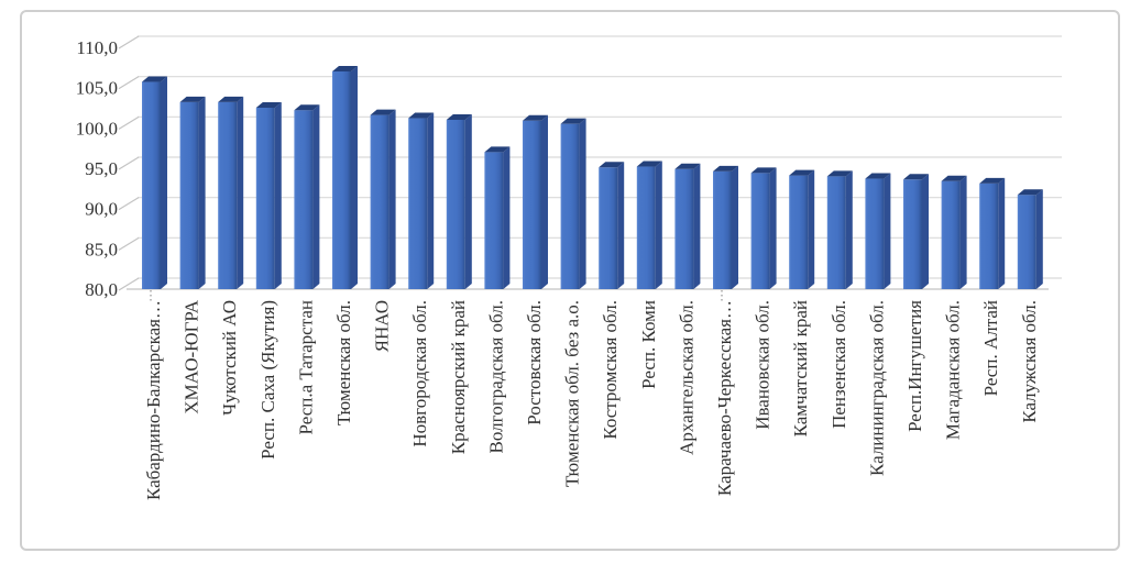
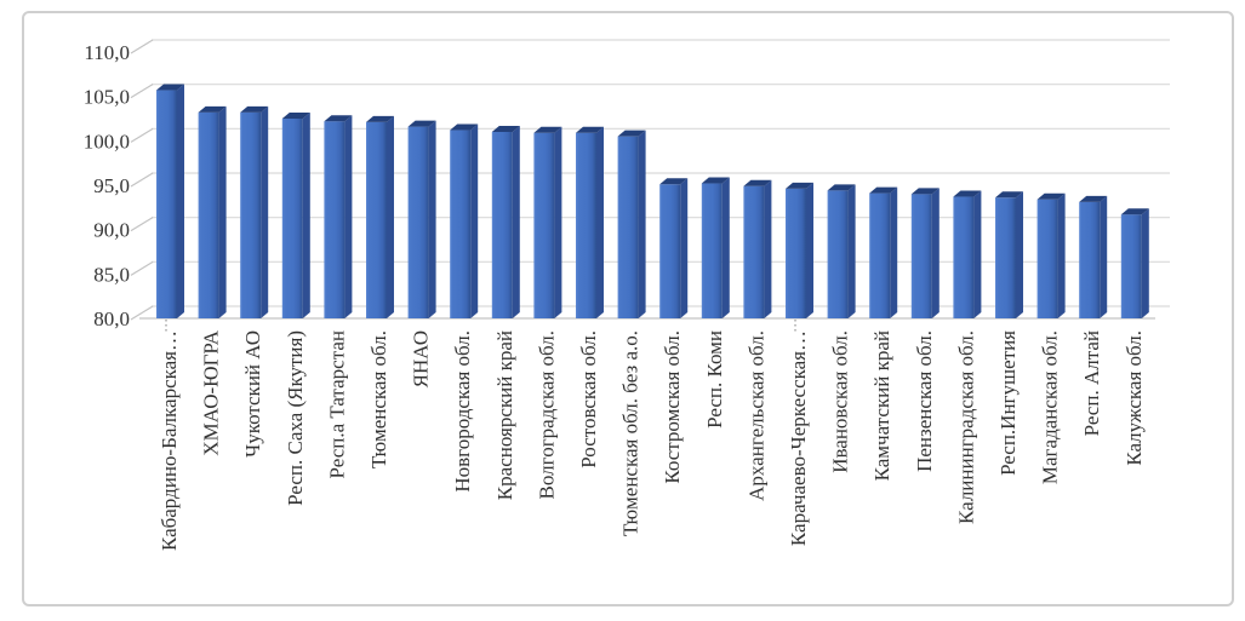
Тюменская обл.: 107 -> 102
Волгоградская обл.: 97 -> 101
